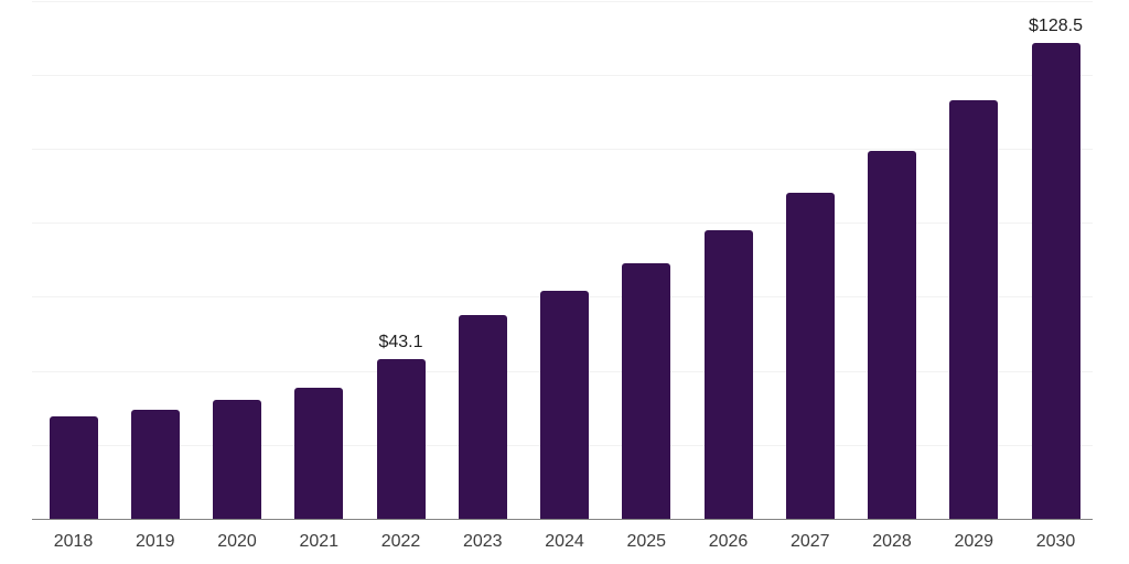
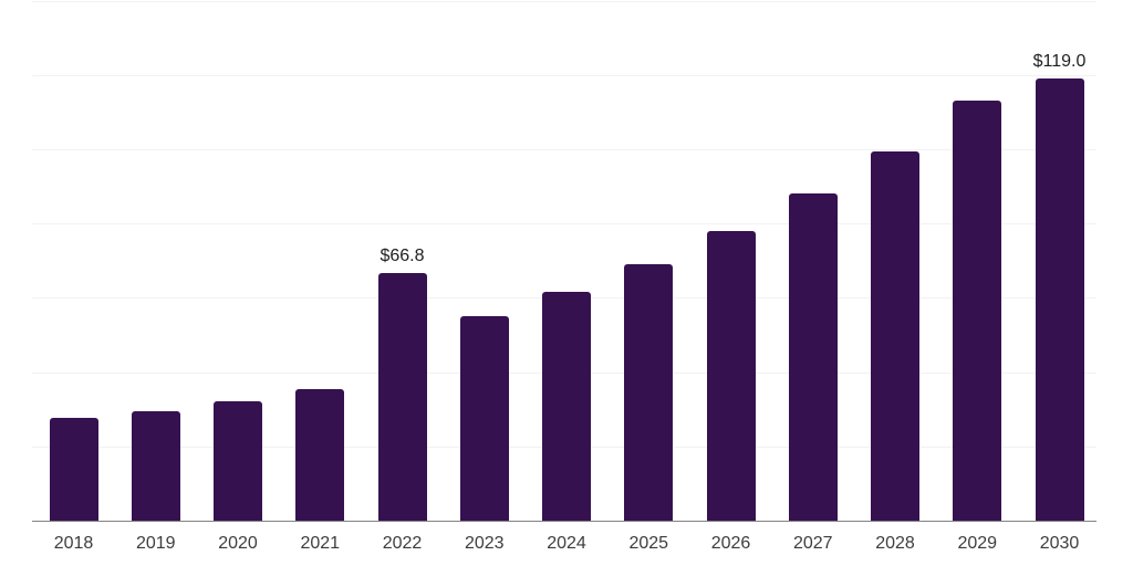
2022: $43.1 -> $66.8
2030: $128.5 -> $119.0
